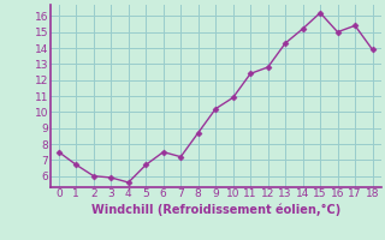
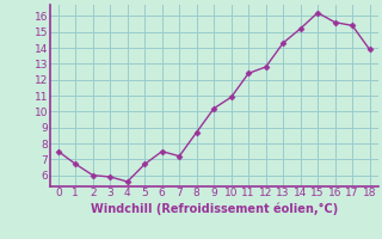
16: 15.0 -> 15.6
